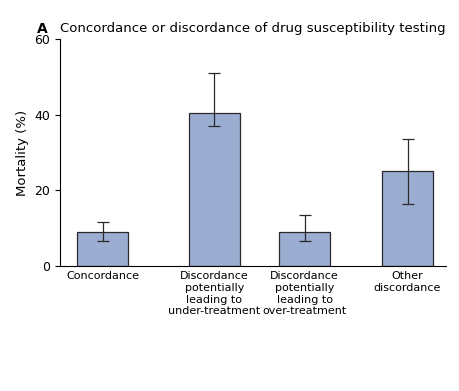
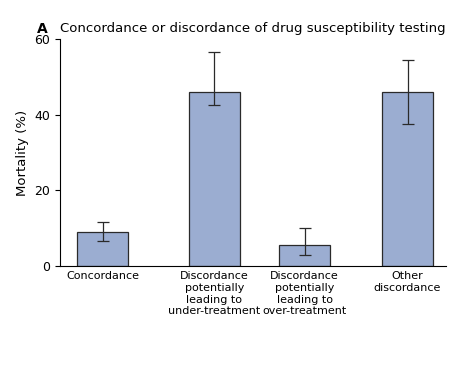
Discordance potentially leading to under-treatment: 40.5 -> 46.0
Discordance potentially leading to over-treatment: 9.0 -> 5.5
Other discordance: 25.0 -> 46.0
